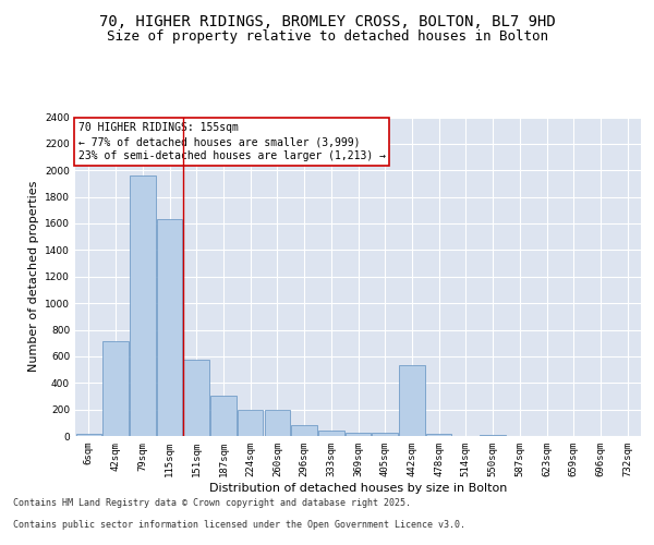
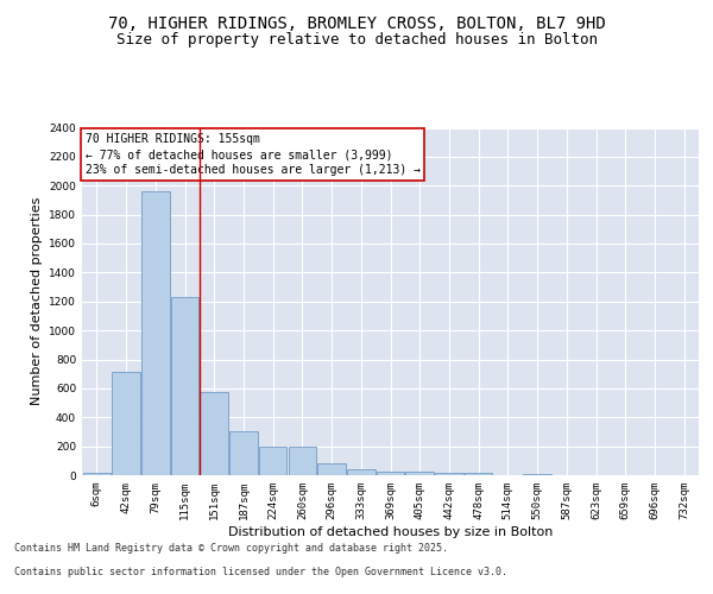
115sqm: 1630 -> 1230
442sqm: 530 -> 20
